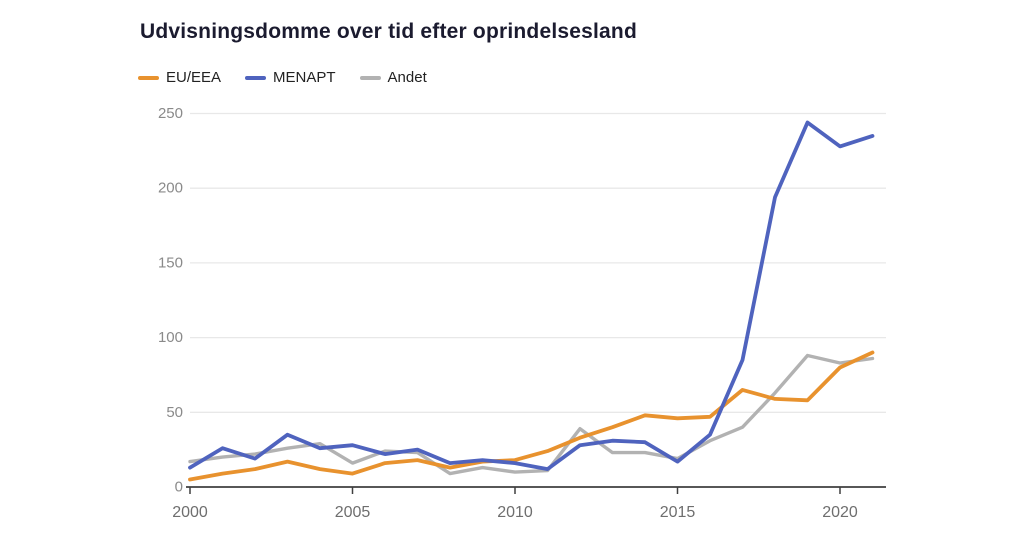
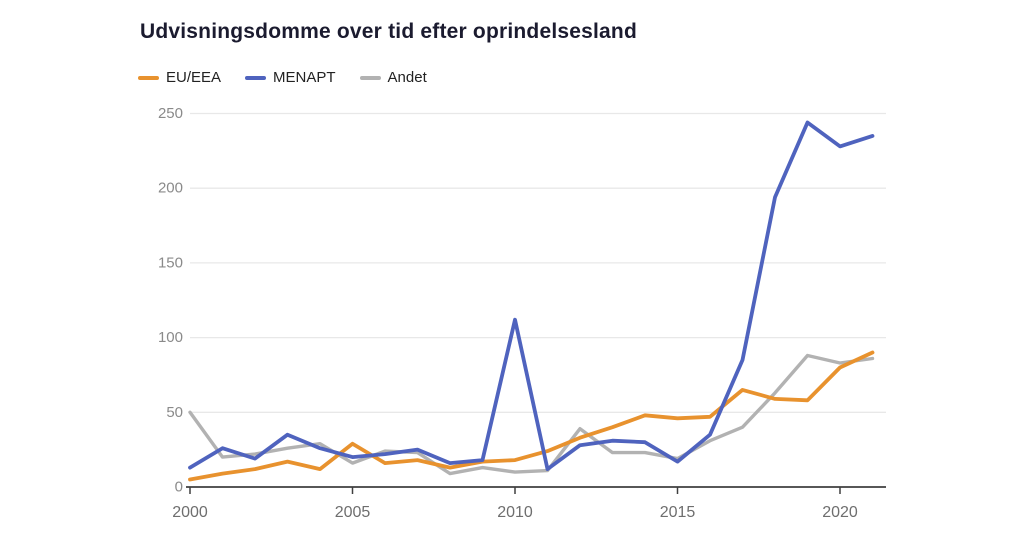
Andet/2000: 17 -> 50
EU/EEA/2005: 9 -> 29
MENAPT/2005: 28 -> 20
MENAPT/2010: 16 -> 112
